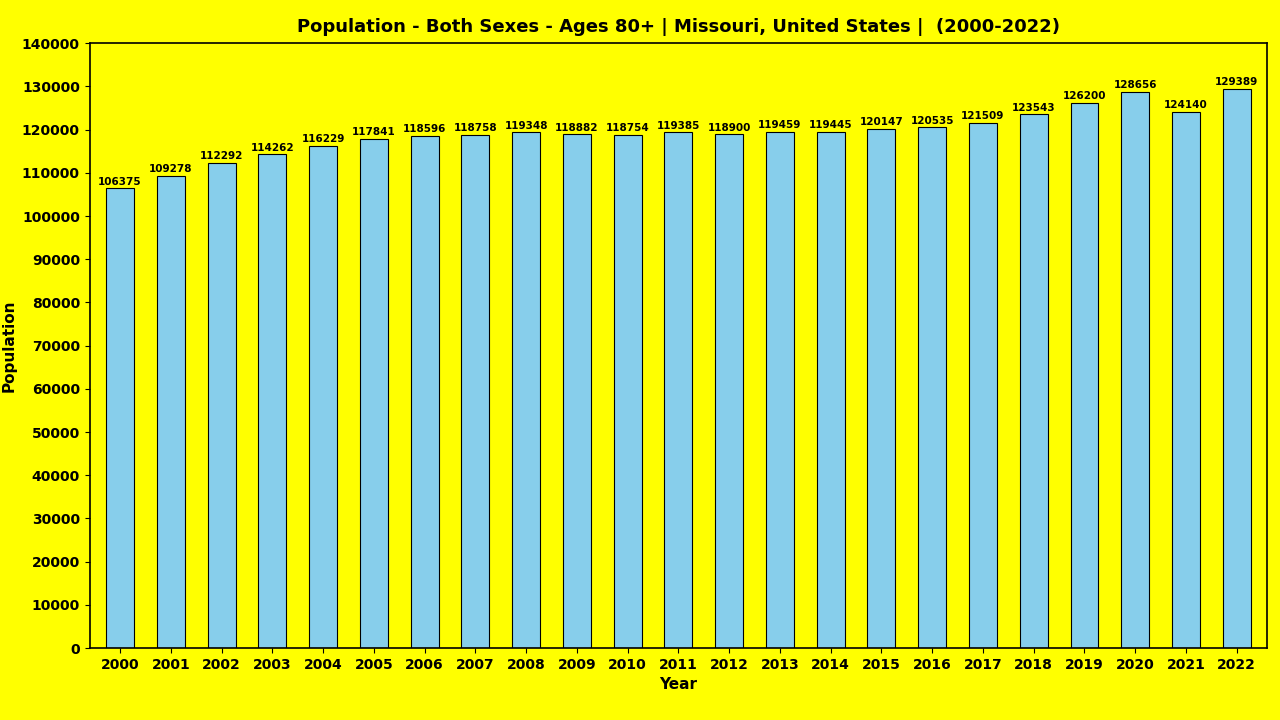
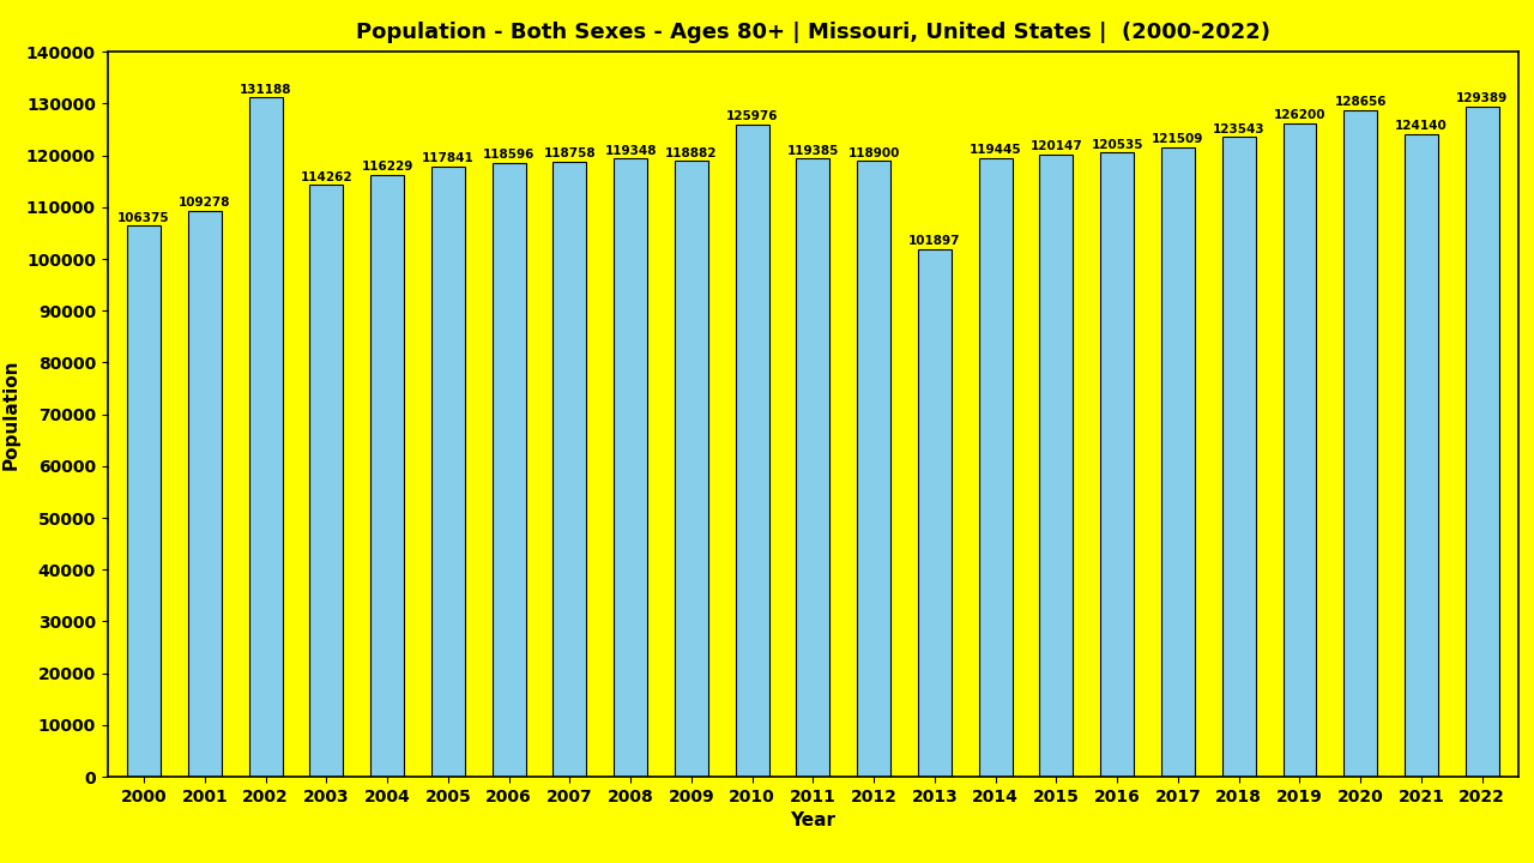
2002: 112292 -> 131188
2010: 118754 -> 125976
2013: 119459 -> 101897
